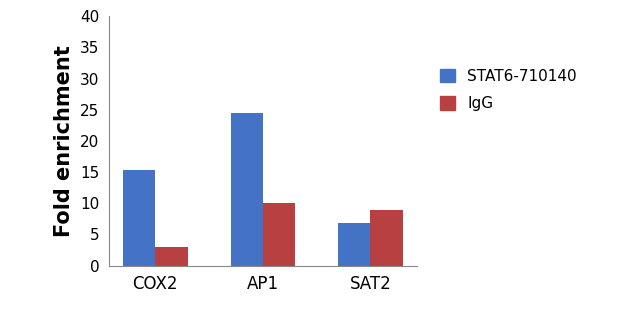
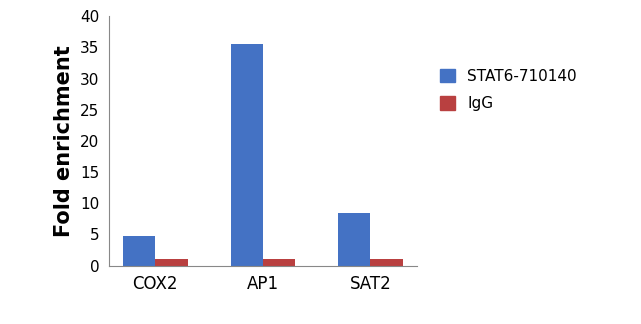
STAT6-710140/COX2: 15.4 -> 4.7
IgG/COX2: 3 -> 1
STAT6-710140/AP1: 24.4 -> 35.5
IgG/AP1: 10 -> 1
STAT6-710140/SAT2: 6.8 -> 8.5
IgG/SAT2: 9 -> 1
